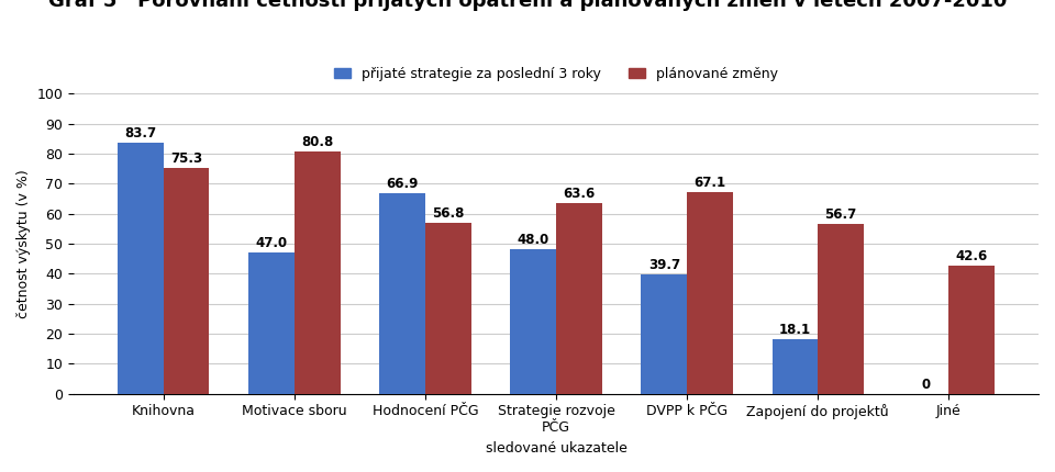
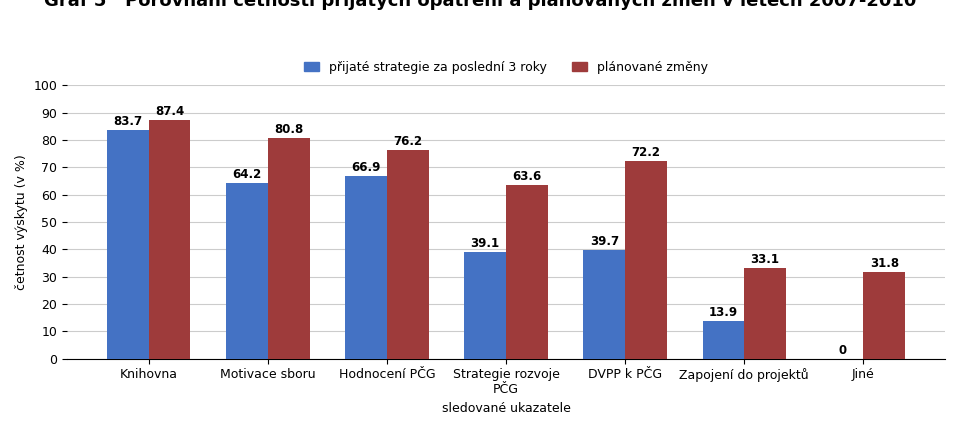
plánované změny/Knihovna: 75.3 -> 87.4
přijaté strategie za poslední 3 roky/Motivace sboru: 47.0 -> 64.2
plánované změny/Hodnocení PČG: 56.8 -> 76.2
přijaté strategie za poslední 3 roky/Strategie rozvoje PČG: 48.0 -> 39.1
plánované změny/DVPP k PČG: 67.1 -> 72.2
přijaté strategie za poslední 3 roky/Zapojení do projektů: 18.1 -> 13.9
plánované změny/Zapojení do projektů: 56.7 -> 33.1
plánované změny/Jiné: 42.6 -> 31.8
